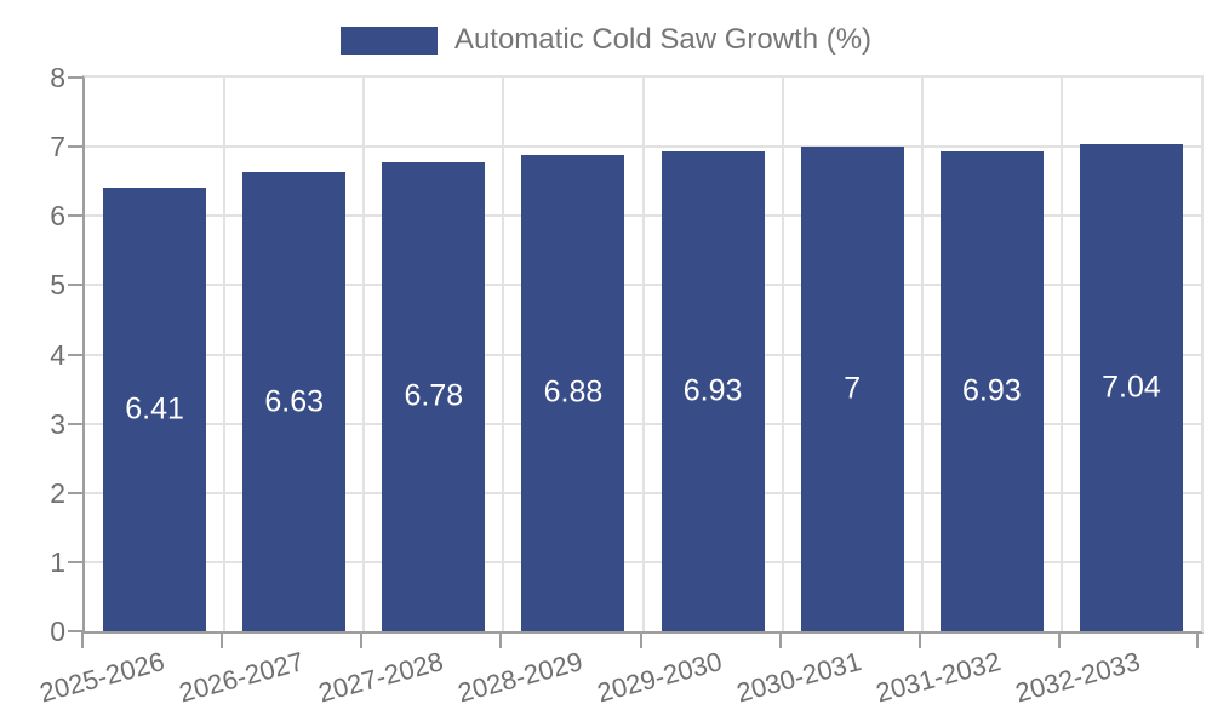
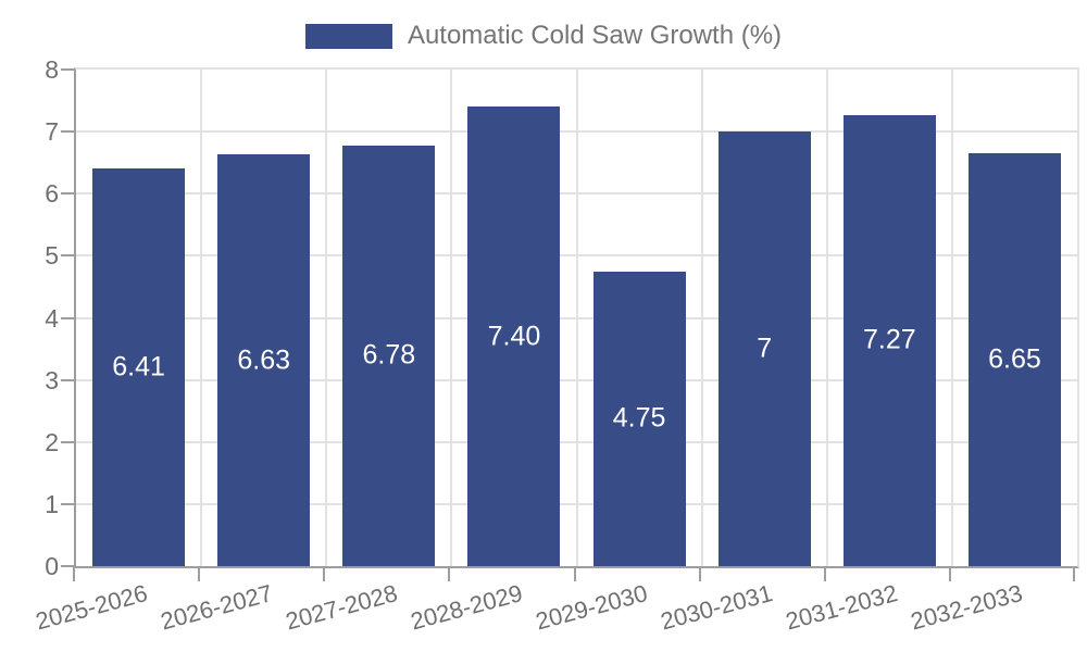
2028-2029: 6.88 -> 7.40
2029-2030: 6.93 -> 4.75
2031-2032: 6.93 -> 7.27
2032-2033: 7.04 -> 6.65
